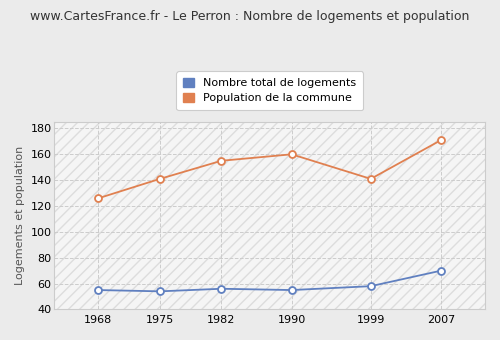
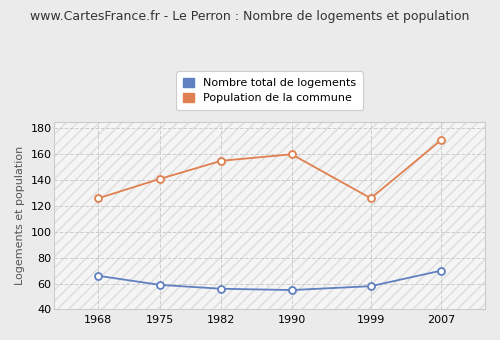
Nombre total de logements/1968: 55 -> 66
Nombre total de logements/1975: 54 -> 59
Population de la commune/1999: 141 -> 126
